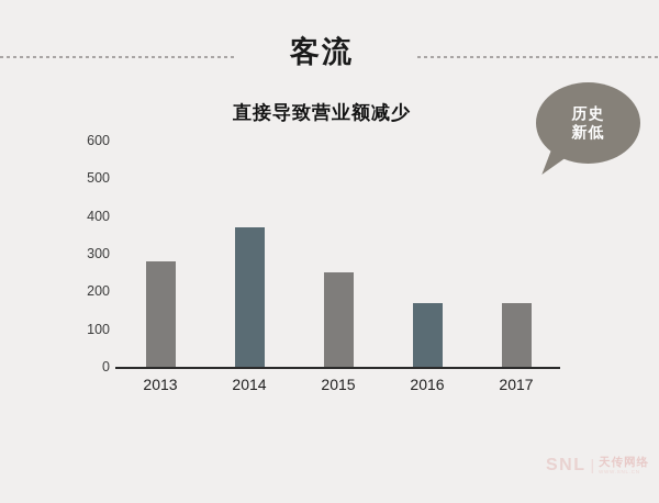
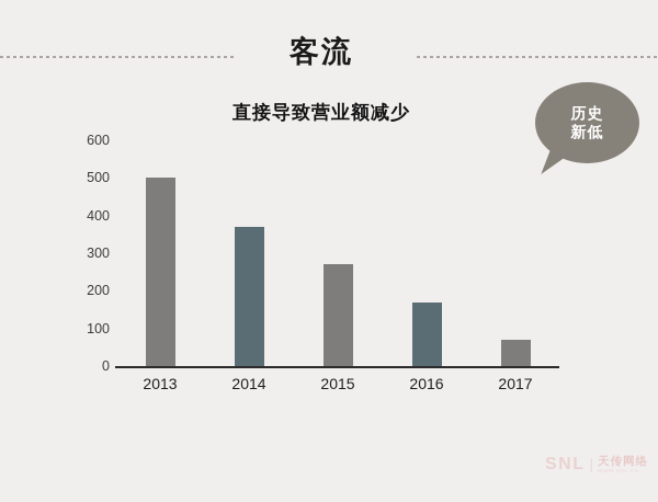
2013: 280 -> 500
2015: 250 -> 270
2017: 170 -> 70
